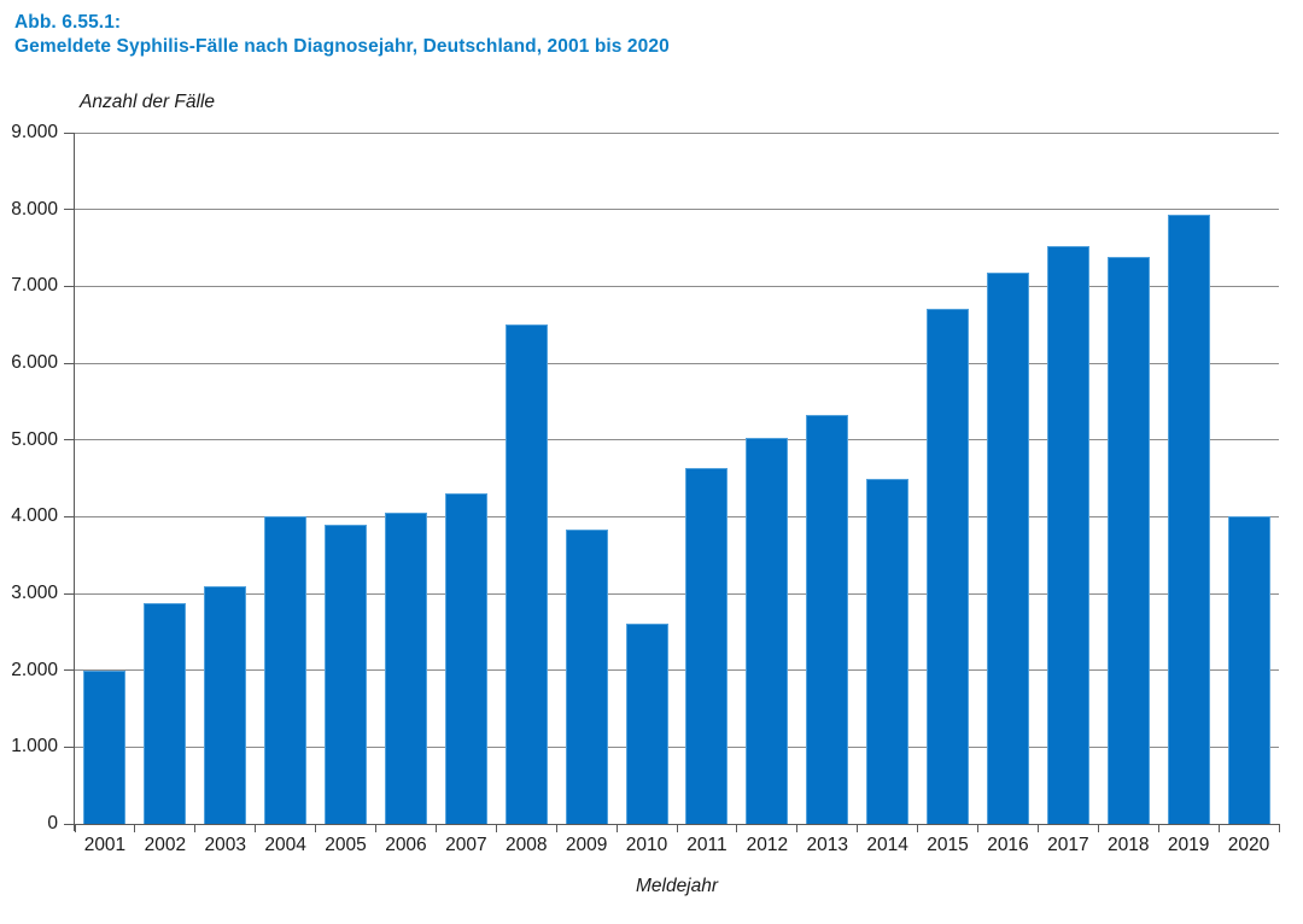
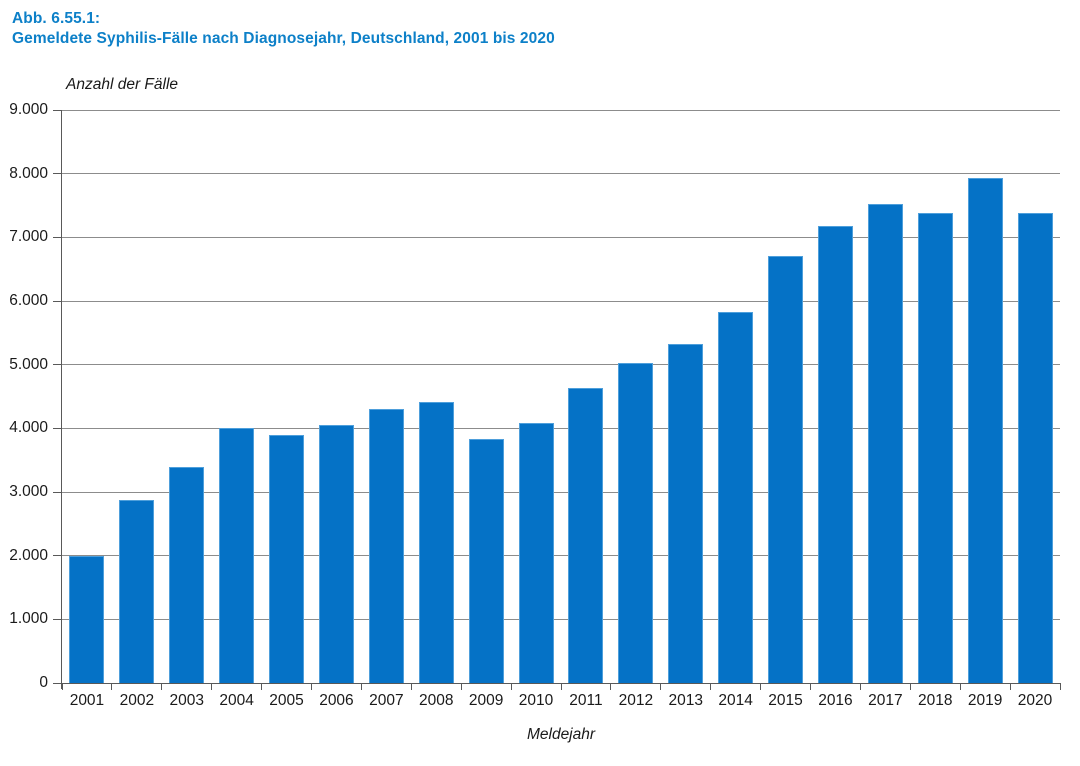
2003: 3100 -> 3400
2008: 6500 -> 4400
2010: 2600 -> 4100
2014: 4500 -> 5800
2020: 4000 -> 7400
